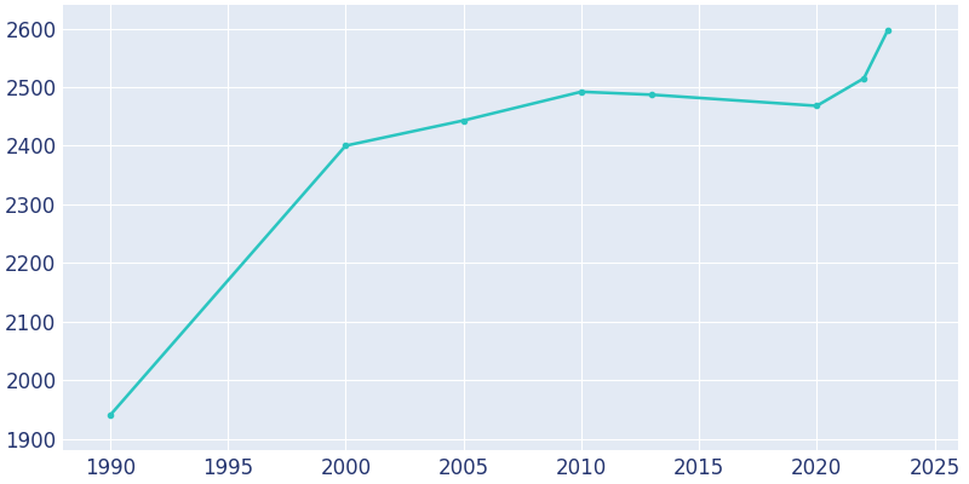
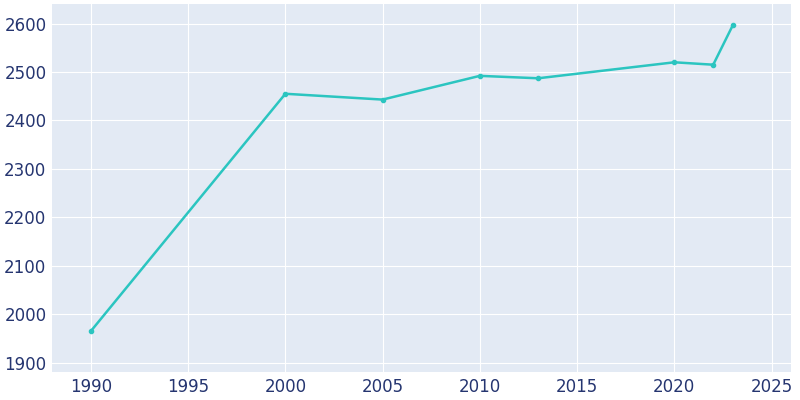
1990: 1940 -> 1965
2000: 2400 -> 2455
2020: 2468 -> 2520
